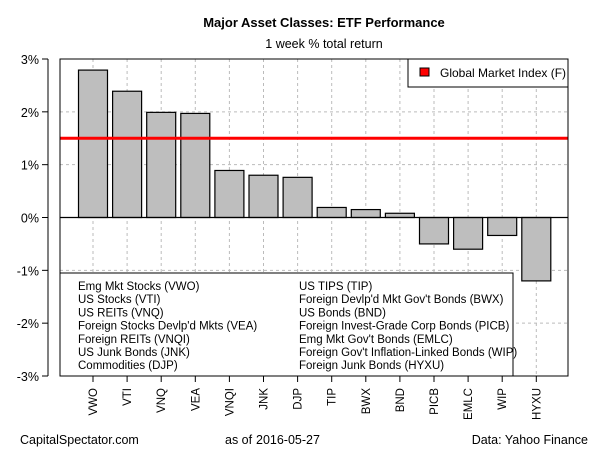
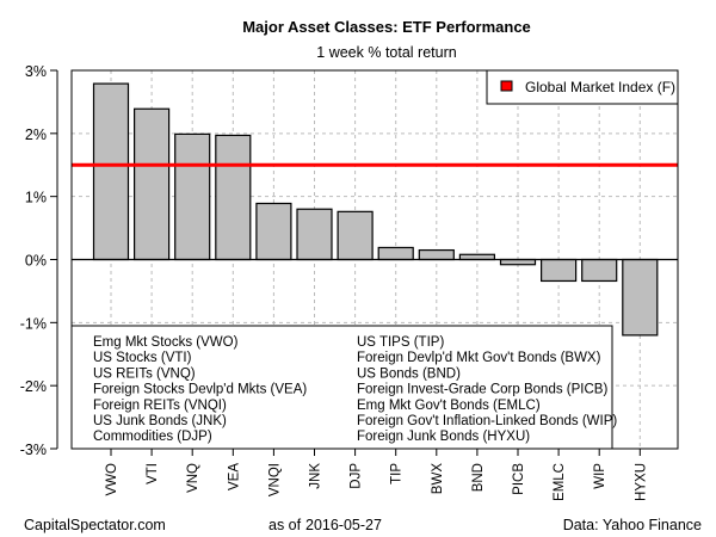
PICB: -0.5% -> -0.1%
EMLC: -0.6% -> -0.3%
